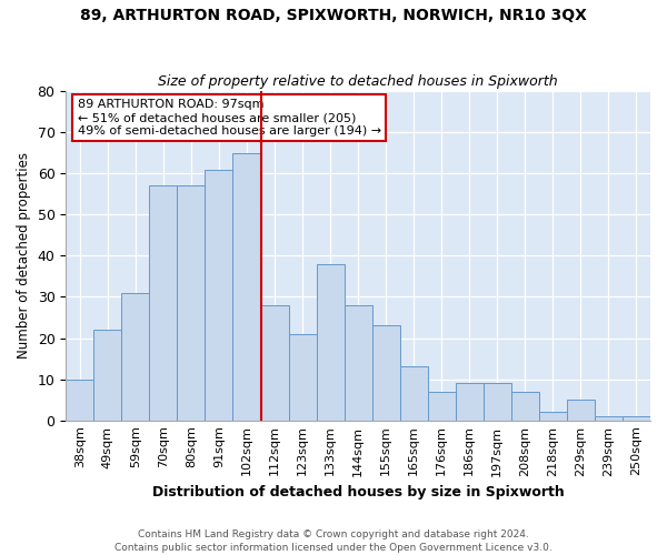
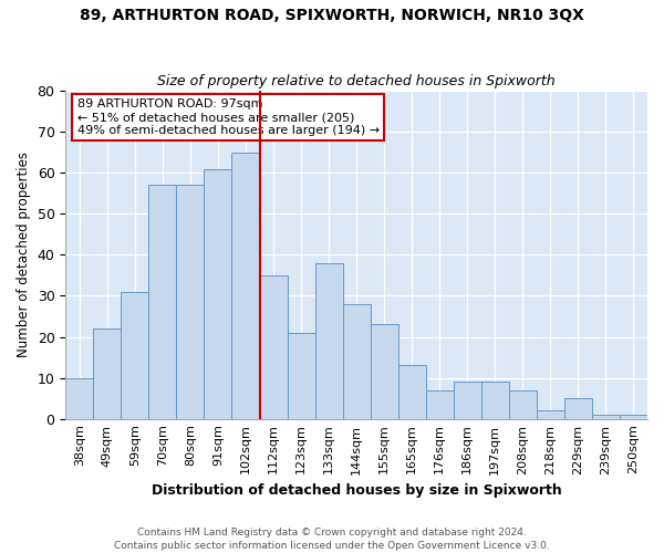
112sqm: 28 -> 35
